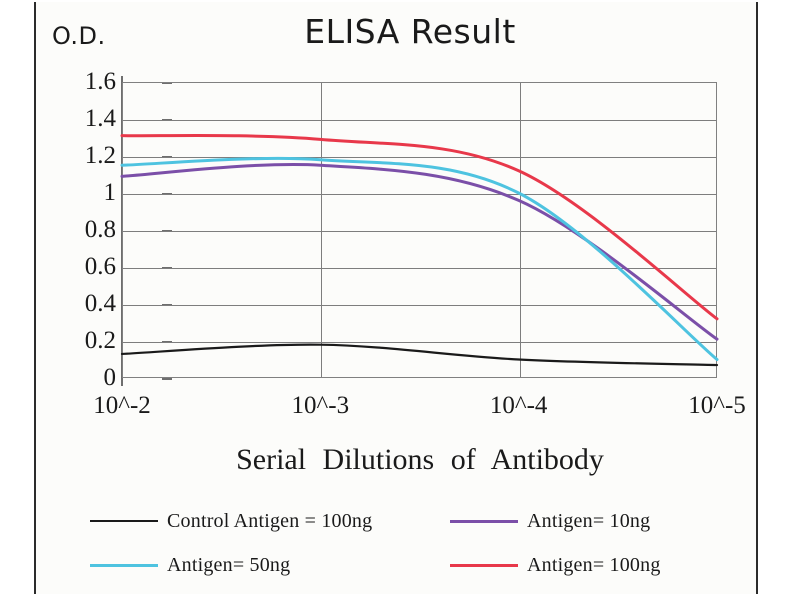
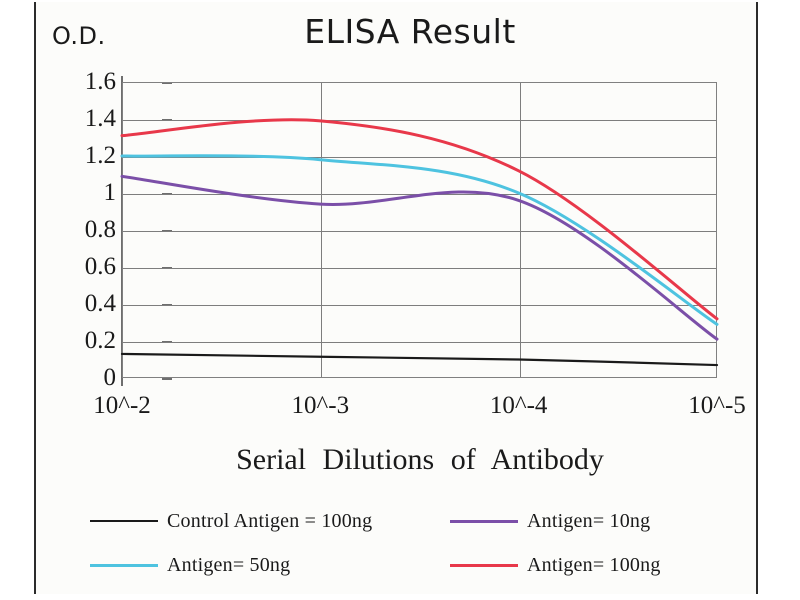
Antigen= 50ng/10^-2: 1.15 -> 1.20
Control Antigen = 100ng/10^-3: 0.18 -> 0.12
Antigen= 10ng/10^-3: 1.15 -> 0.94
Antigen= 100ng/10^-3: 1.29 -> 1.39
Antigen= 50ng/10^-5: 0.10 -> 0.29
